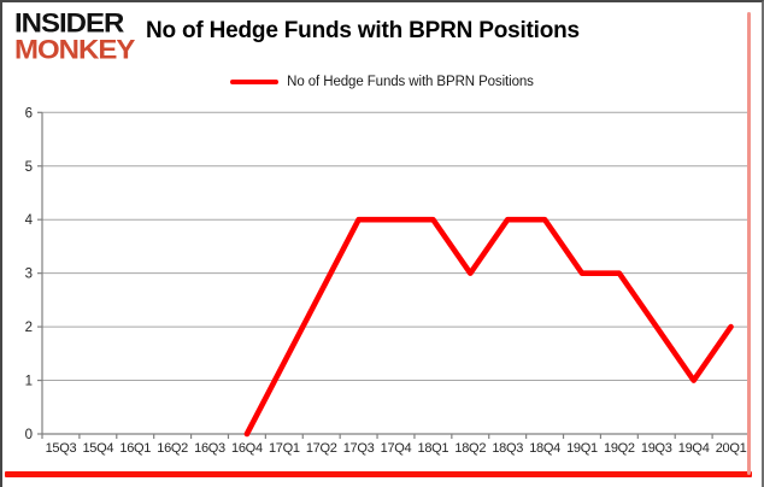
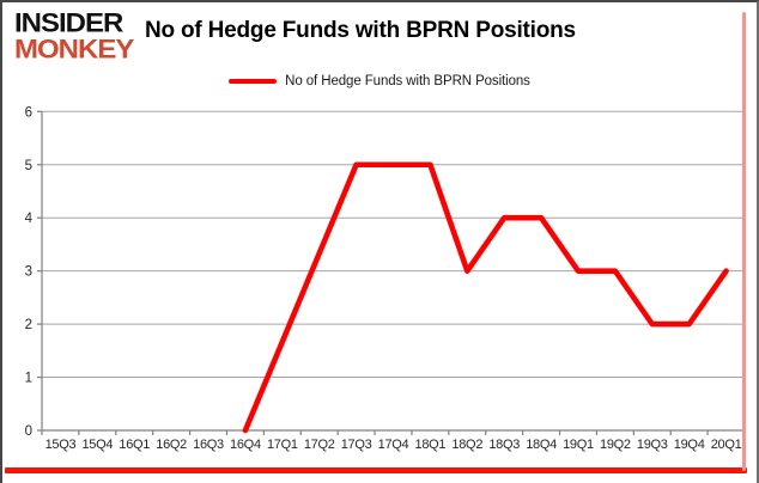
17Q3: 4 -> 5
17Q4: 4 -> 5
18Q1: 4 -> 5
19Q4: 1 -> 2
20Q1: 2 -> 3
